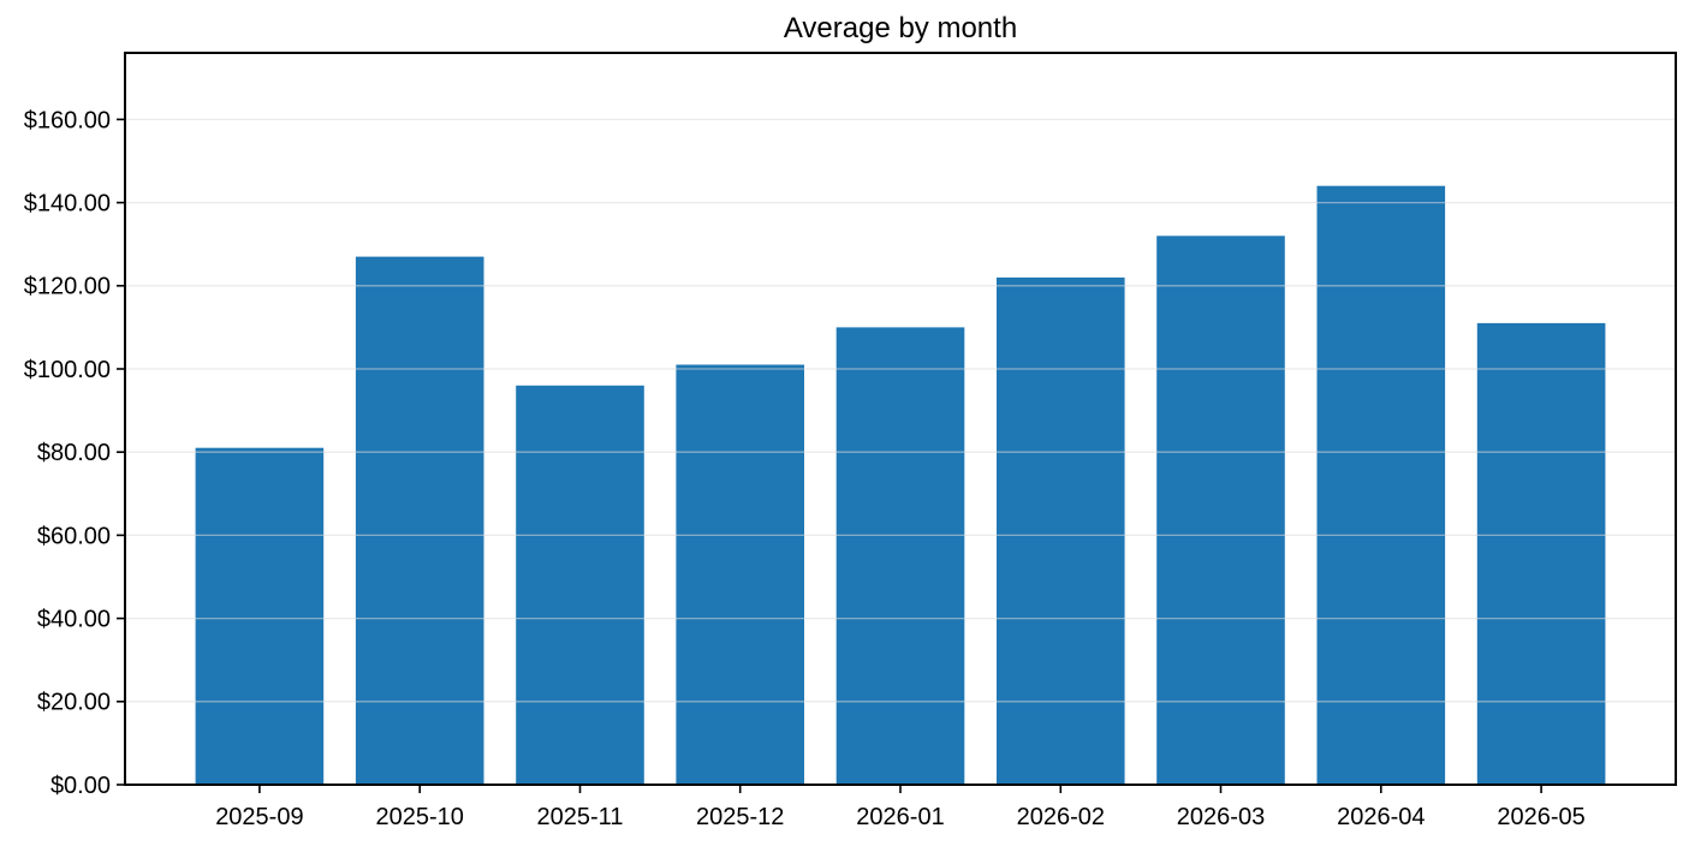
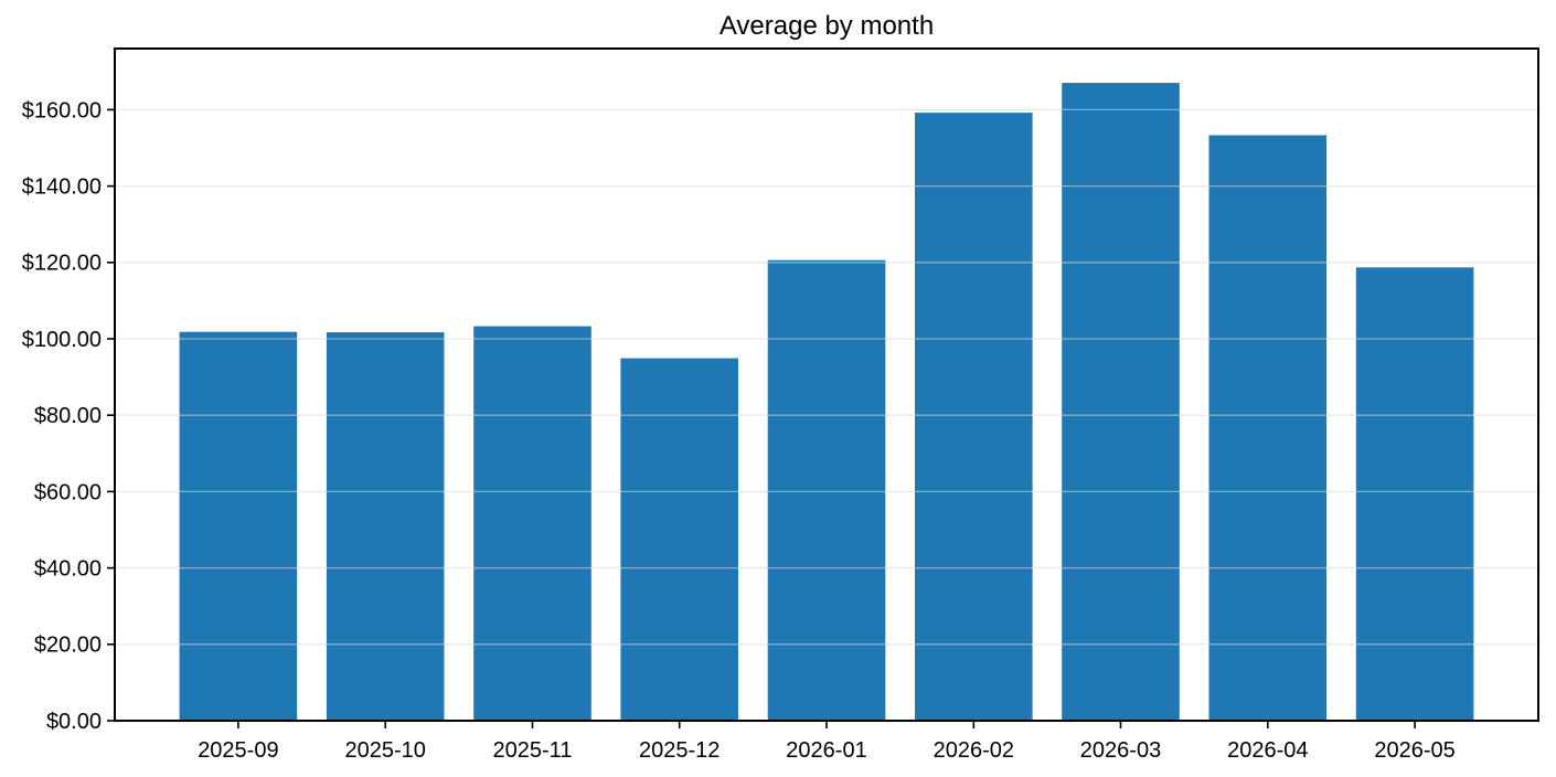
2025-09: $81 -> $102
2025-10: $127 -> $102
2025-11: $96 -> $103
2025-12: $101 -> $95
2026-01: $110 -> $121
2026-02: $122 -> $159
2026-03: $132 -> $167
2026-04: $144 -> $153
2026-05: $111 -> $119
